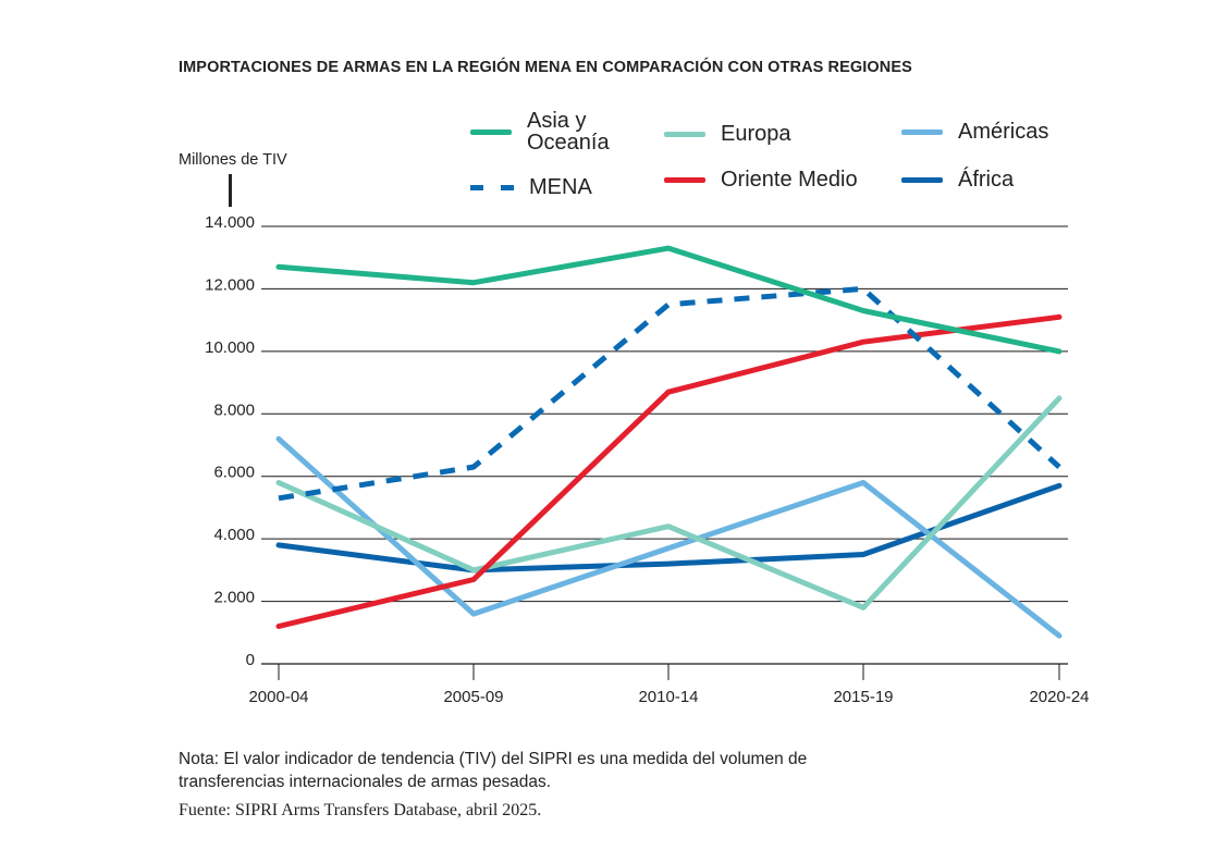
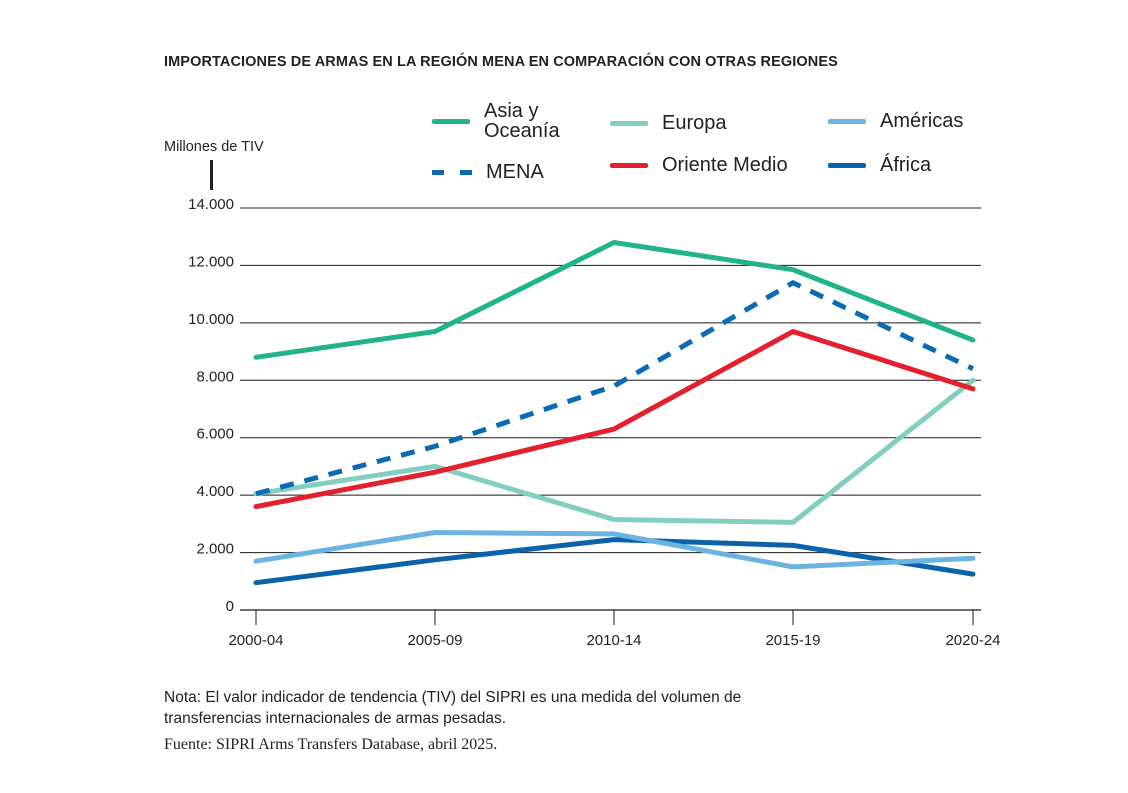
Asia y Oceanía/2000-04: 12700 -> 8800
MENA/2000-04: 5300 -> 4000
Europa/2000-04: 5800 -> 4000
Oriente Medio/2000-04: 1200 -> 3600
Américas/2000-04: 7200 -> 1700
África/2000-04: 3800 -> 1000
Asia y Oceanía/2005-09: 12200 -> 9700
MENA/2005-09: 6300 -> 5700
Europa/2005-09: 3000 -> 5000
Oriente Medio/2005-09: 2700 -> 4800
Américas/2005-09: 1600 -> 2700
África/2005-09: 3000 -> 1800
Asia y Oceanía/2010-14: 13300 -> 12800
MENA/2010-14: 11500 -> 7800
Europa/2010-14: 4400 -> 3200
Oriente Medio/2010-14: 8700 -> 6300
Américas/2010-14: 3700 -> 2600
África/2010-14: 3200 -> 2400
Asia y Oceanía/2015-19: 11300 -> 11800
MENA/2015-19: 12000 -> 11400
Europa/2015-19: 1800 -> 3000
Oriente Medio/2015-19: 10300 -> 9700
Américas/2015-19: 5800 -> 1500
África/2015-19: 3500 -> 2200
Asia y Oceanía/2020-24: 10000 -> 9400
MENA/2020-24: 6300 -> 8400
Europa/2020-24: 8500 -> 8000
Oriente Medio/2020-24: 11100 -> 7700
Américas/2020-24: 900 -> 1800
África/2020-24: 5700 -> 1200
